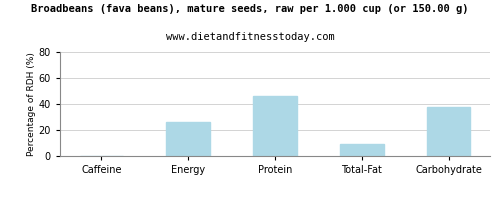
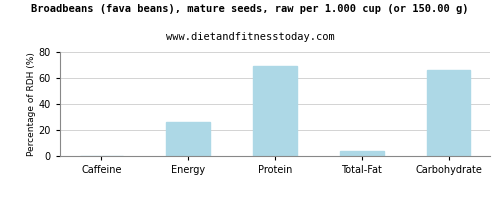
Protein: 46 -> 69
Total-Fat: 9 -> 4
Carbohydrate: 38 -> 66
